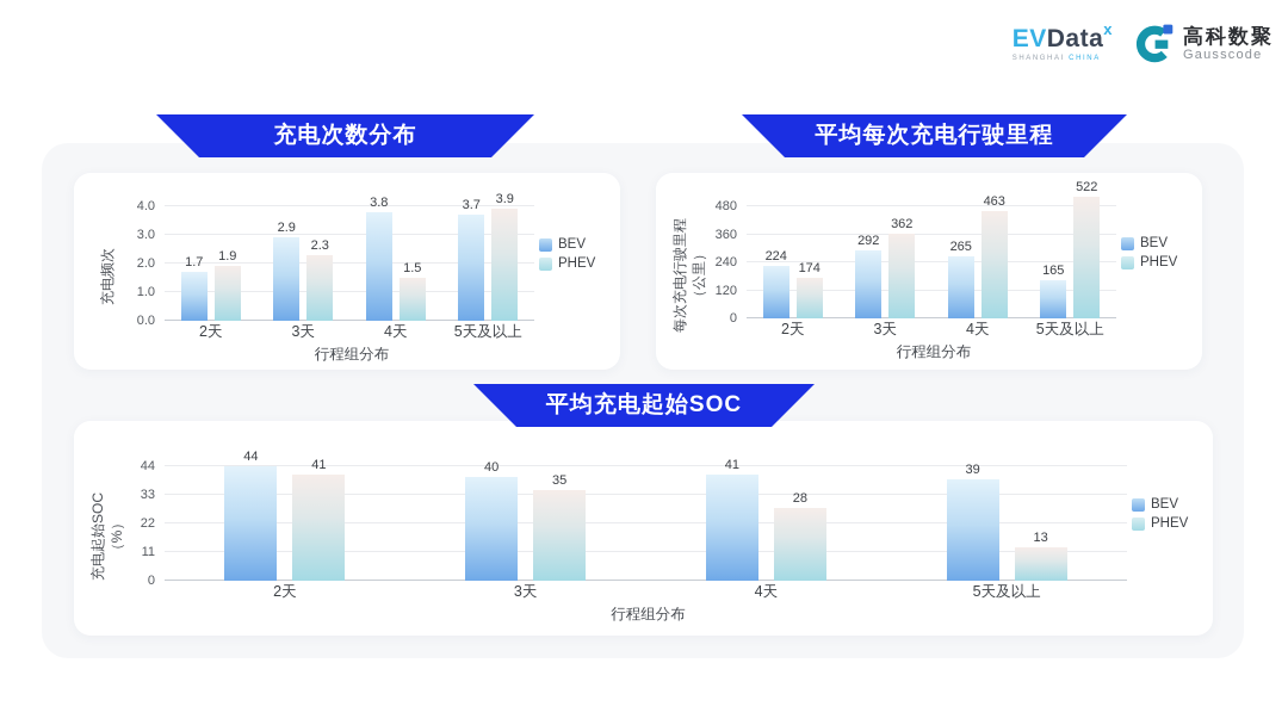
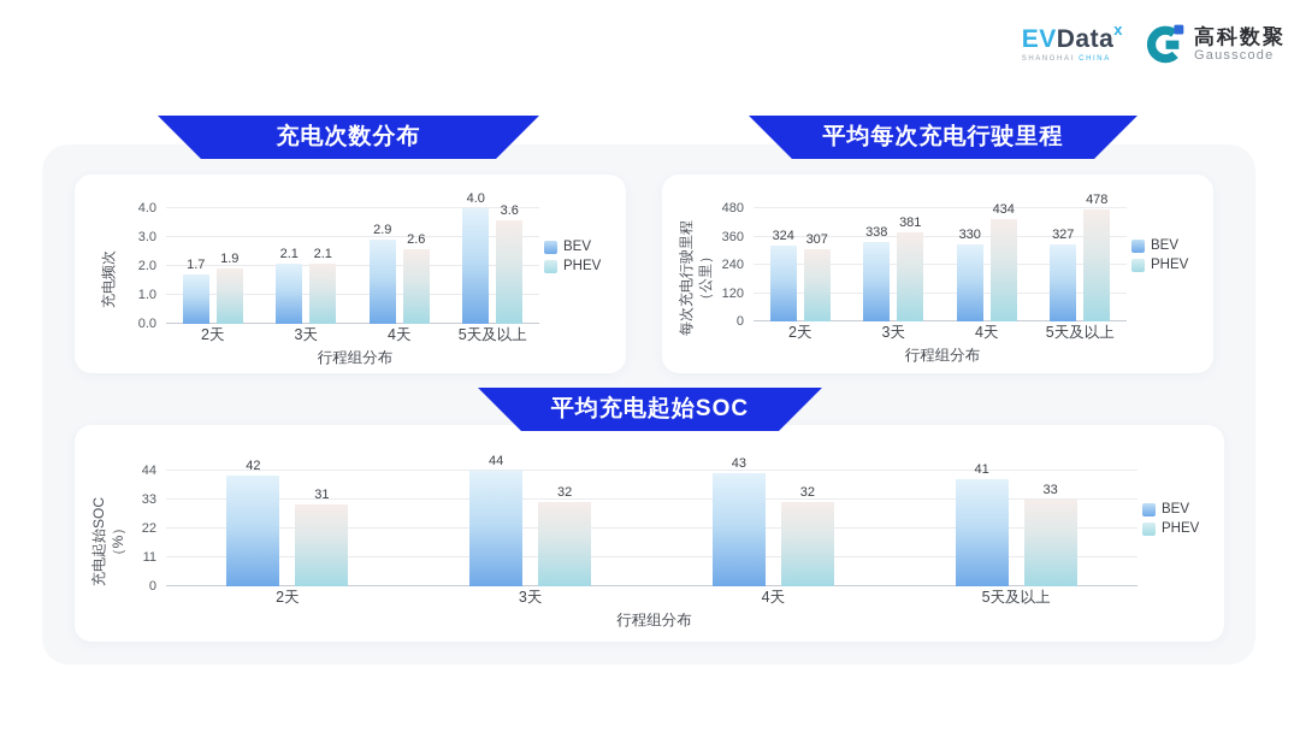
充电次数分布/BEV/3天: 2.9 -> 2.1
充电次数分布/PHEV/3天: 2.3 -> 2.1
充电次数分布/BEV/4天: 3.8 -> 2.9
充电次数分布/PHEV/4天: 1.5 -> 2.6
充电次数分布/BEV/5天及以上: 3.7 -> 4.0
充电次数分布/PHEV/5天及以上: 3.9 -> 3.6
平均每次充电行驶里程/BEV/2天: 224 -> 324
平均每次充电行驶里程/PHEV/2天: 174 -> 307
平均每次充电行驶里程/BEV/3天: 292 -> 338
平均每次充电行驶里程/PHEV/3天: 362 -> 381
平均每次充电行驶里程/BEV/4天: 265 -> 330
平均每次充电行驶里程/PHEV/4天: 463 -> 434
平均每次充电行驶里程/BEV/5天及以上: 165 -> 327
平均每次充电行驶里程/PHEV/5天及以上: 522 -> 478
平均充电起始SOC/BEV/2天: 44 -> 42
平均充电起始SOC/PHEV/2天: 41 -> 31
平均充电起始SOC/BEV/3天: 40 -> 44
平均充电起始SOC/PHEV/3天: 35 -> 32
平均充电起始SOC/BEV/4天: 41 -> 43
平均充电起始SOC/PHEV/4天: 28 -> 32
平均充电起始SOC/BEV/5天及以上: 39 -> 41
平均充电起始SOC/PHEV/5天及以上: 13 -> 33
